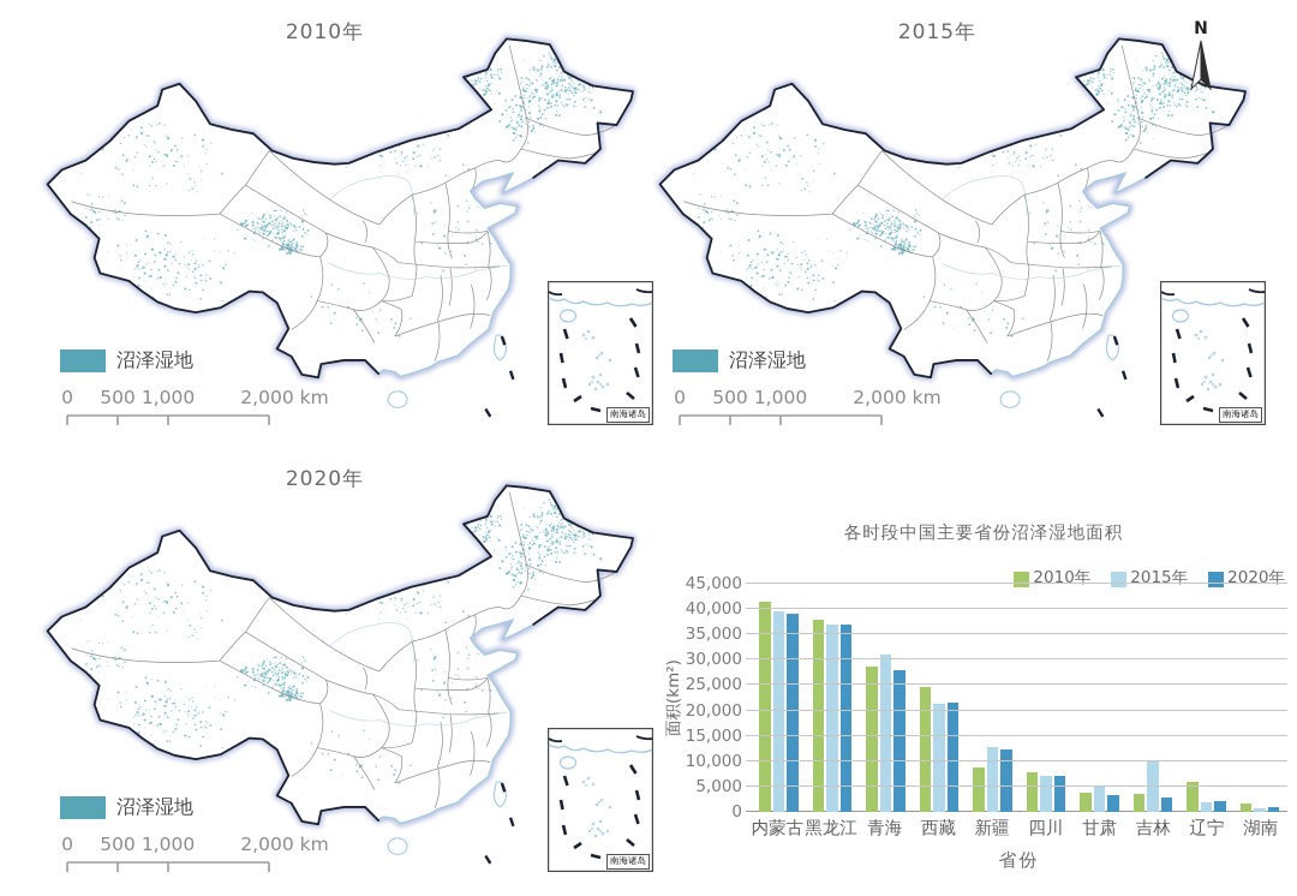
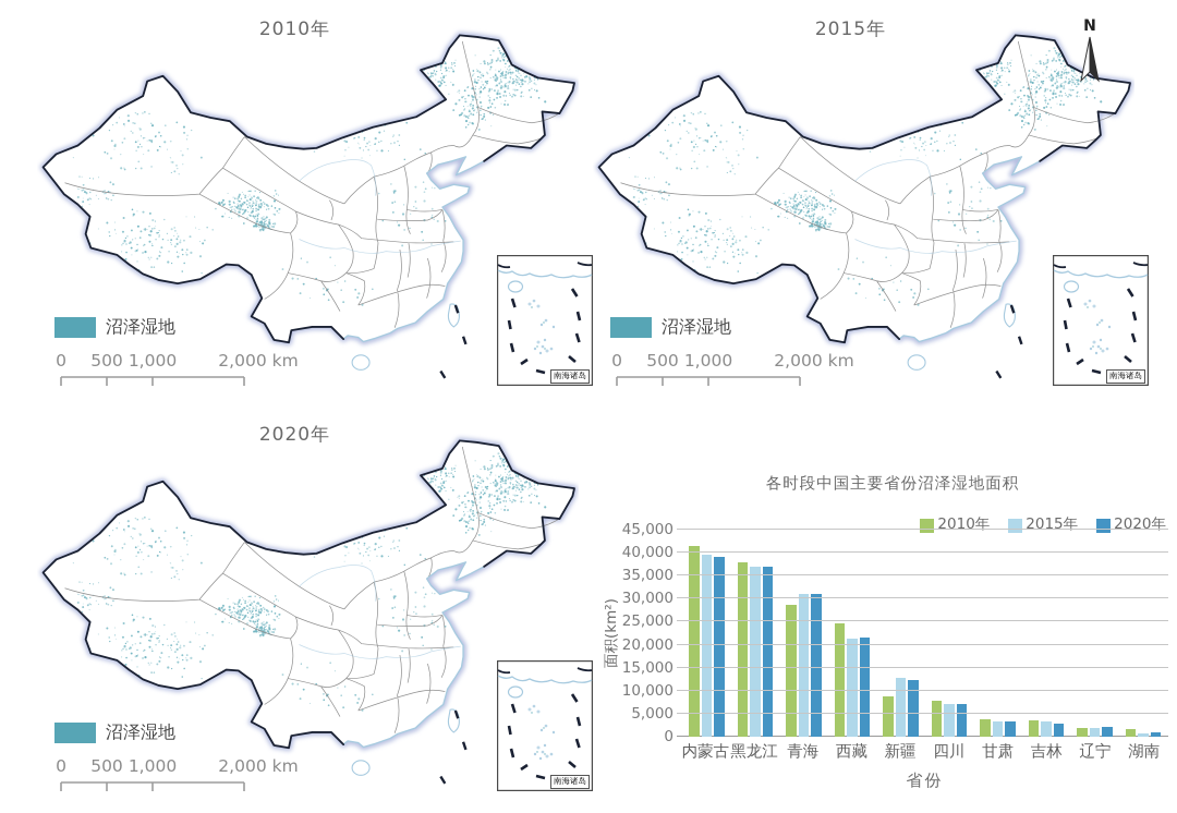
2020年/青海: 28000 -> 31000
2015年/甘肃: 5000 -> 3000
2015年/吉林: 10000 -> 3000
2010年/辽宁: 6000 -> 2000
